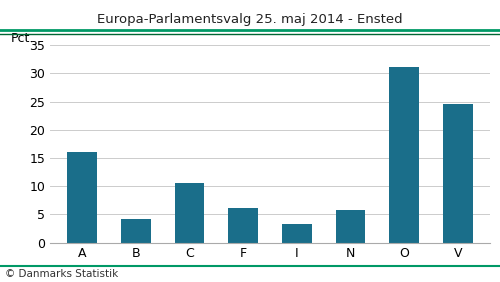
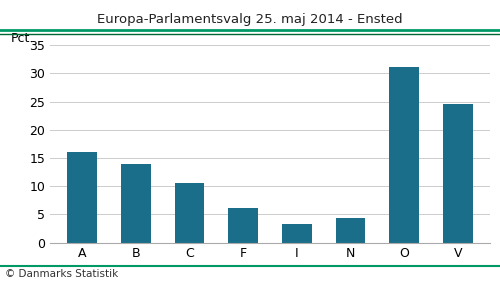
B: 4.2 -> 14.0
N: 5.7 -> 4.4
